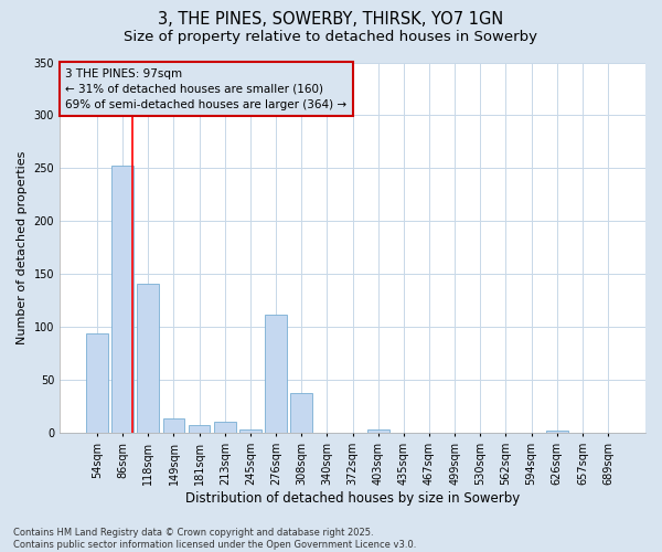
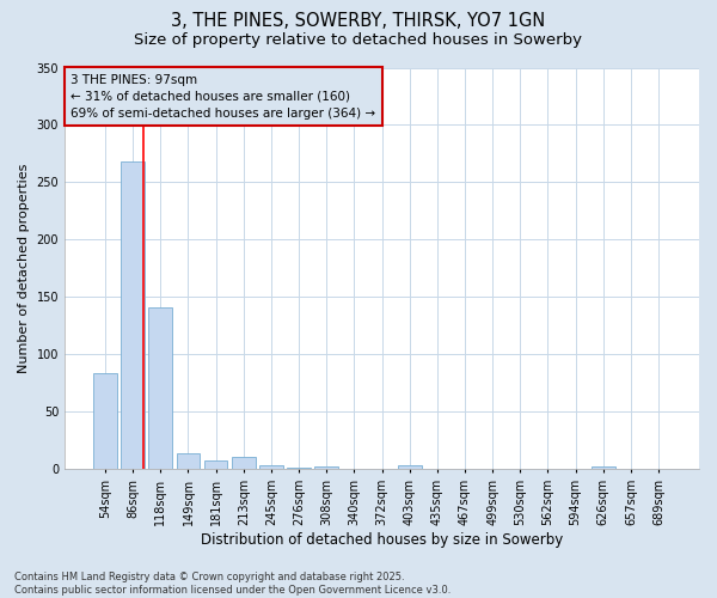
54sqm: 94 -> 83
86sqm: 252 -> 268
276sqm: 112 -> 1
308sqm: 38 -> 2
